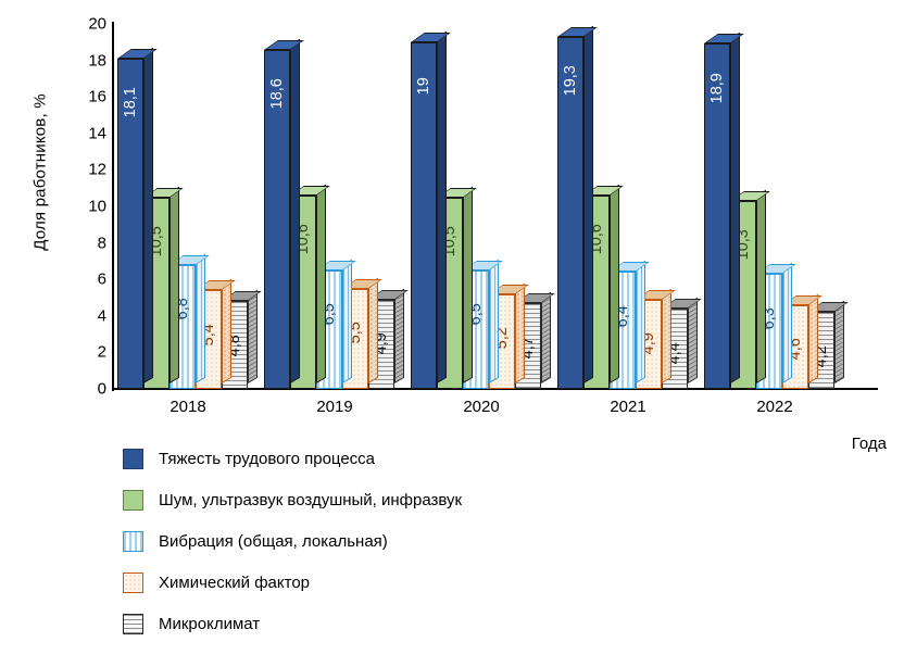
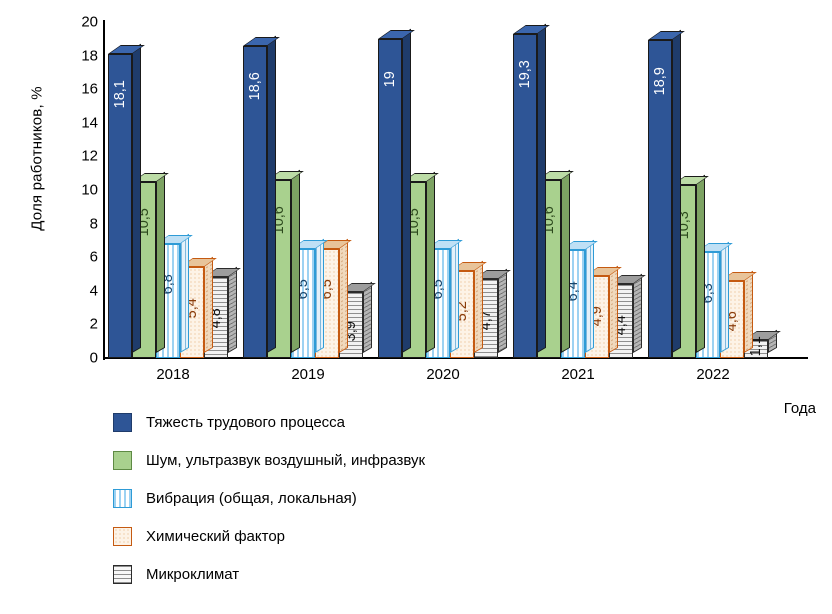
Химический фактор/2019: 5,5 -> 6,5
Микроклимат/2019: 4,9 -> 3,9
Микроклимат/2022: 4,2 -> 1,1
